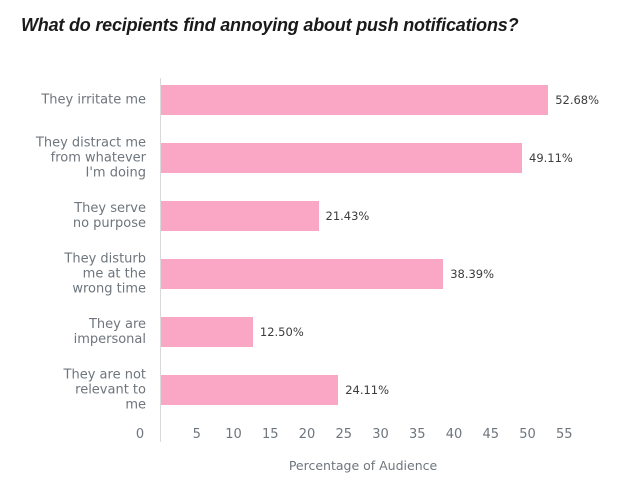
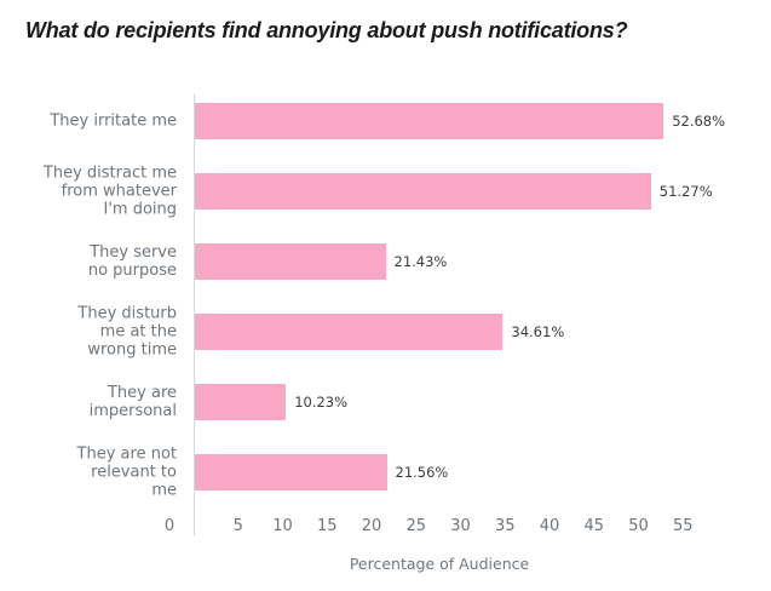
They distract me from whatever I'm doing: 49.11% -> 51.27%
They disturb me at the wrong time: 38.39% -> 34.61%
They are impersonal: 12.50% -> 10.23%
They are not relevant to me: 24.11% -> 21.56%
